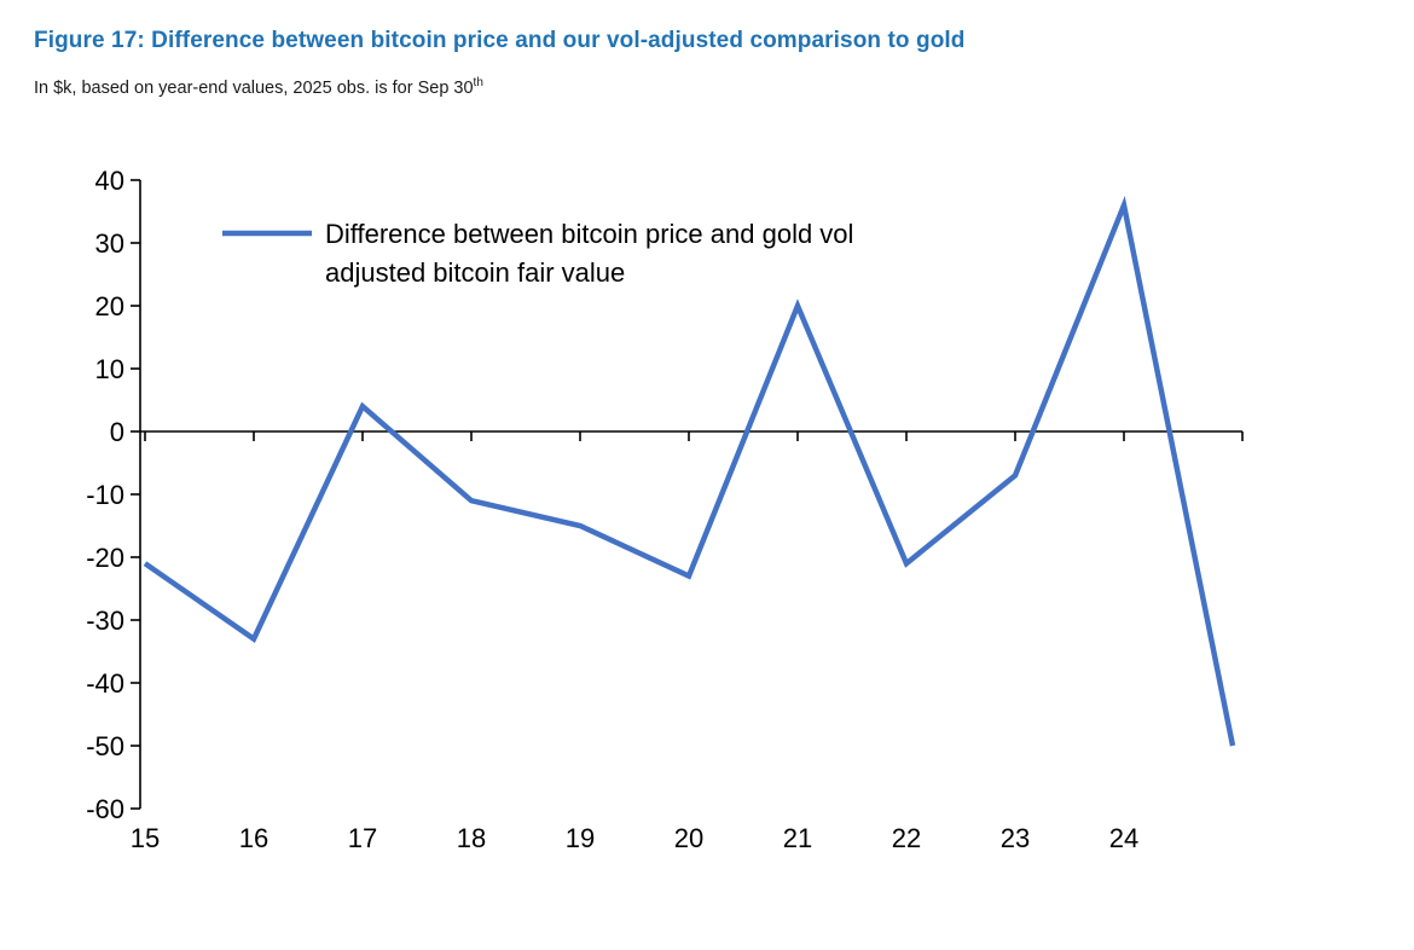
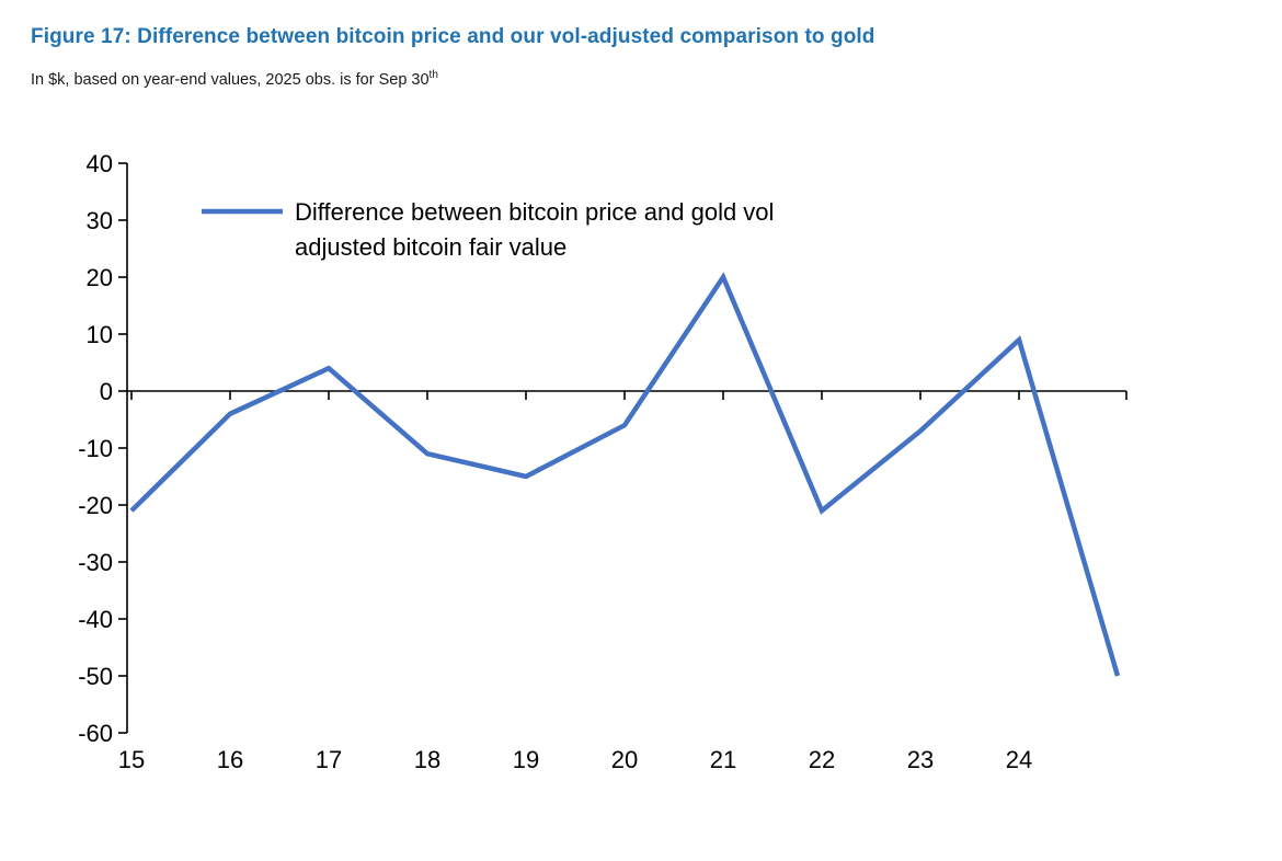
16: -33 -> -4
20: -23 -> -6
24: 36 -> 9
